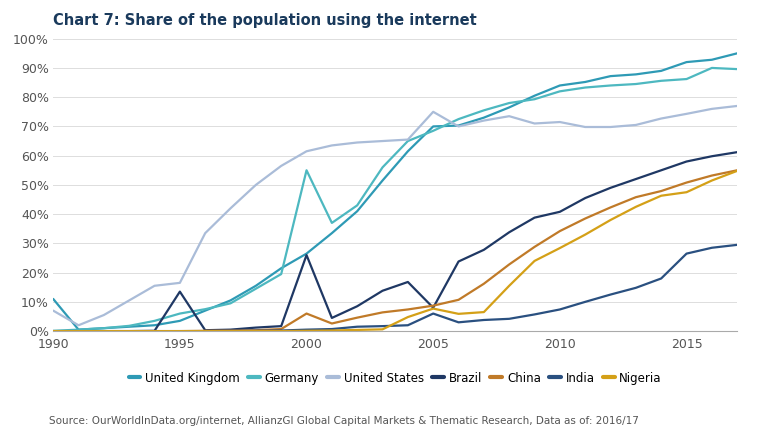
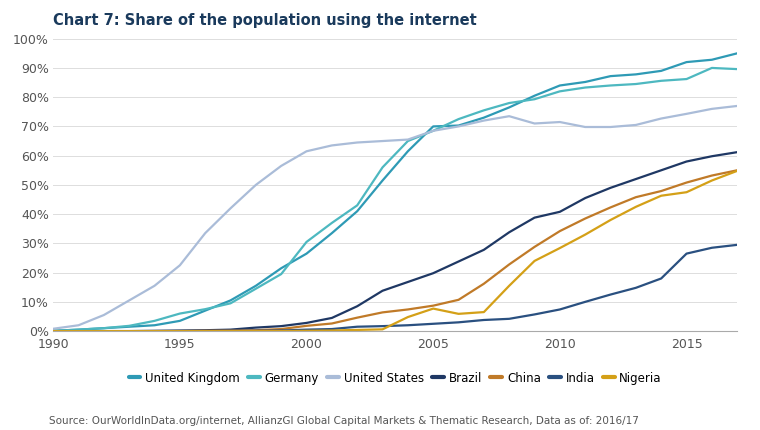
United Kingdom/1990: 11.0% -> 0.1%
United States/1990: 7.0% -> 0.8%
United States/1995: 16.5% -> 22.5%
Brazil/1995: 13.5% -> 0.2%
Germany/2000: 55.0% -> 30.5%
Brazil/2000: 26.0% -> 2.8%
China/2000: 6.0% -> 1.8%
United States/2005: 75.0% -> 68.5%
Brazil/2005: 8.0% -> 19.8%
India/2005: 6.0% -> 2.5%
